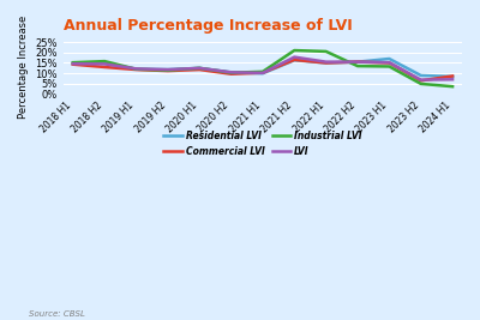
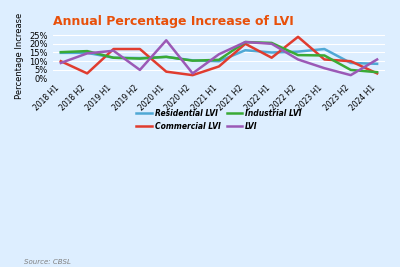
Commercial LVI/2018 H1: 14% -> 10%
LVI/2018 H1: 15% -> 9%
Commercial LVI/2018 H2: 13% -> 3%
Commercial LVI/2019 H1: 12% -> 17%
LVI/2019 H1: 12% -> 16%
Commercial LVI/2019 H2: 11% -> 17%
LVI/2019 H2: 12% -> 5%
Commercial LVI/2020 H1: 12% -> 4%
LVI/2020 H1: 12% -> 22%
Commercial LVI/2020 H2: 10% -> 2%
LVI/2020 H2: 10% -> 3%
Commercial LVI/2021 H1: 10% -> 7%
LVI/2021 H1: 10% -> 14%
Commercial LVI/2021 H2: 17% -> 20%
LVI/2021 H2: 18% -> 21%
Commercial LVI/2022 H1: 15% -> 12%
LVI/2022 H1: 15% -> 20%
Commercial LVI/2022 H2: 15% -> 24%
LVI/2022 H2: 15% -> 11%
Commercial LVI/2023 H1: 15% -> 11%
LVI/2023 H1: 15% -> 6%
Commercial LVI/2023 H2: 7% -> 10%
LVI/2023 H2: 7% -> 2%
Commercial LVI/2024 H1: 9% -> 3%
LVI/2024 H1: 7% -> 11%
